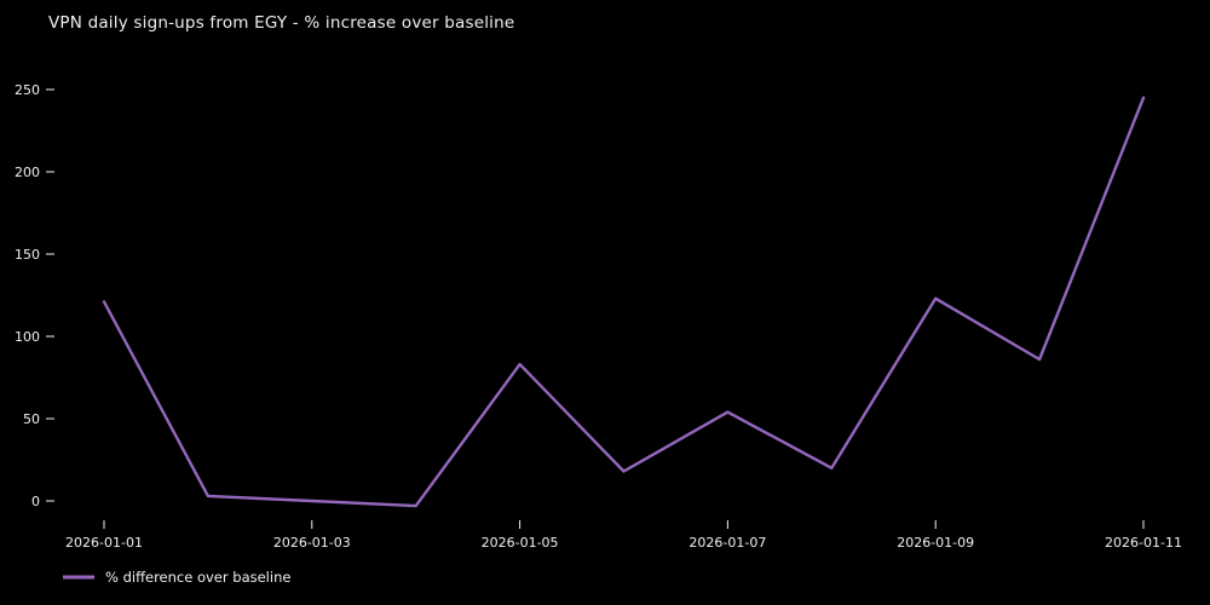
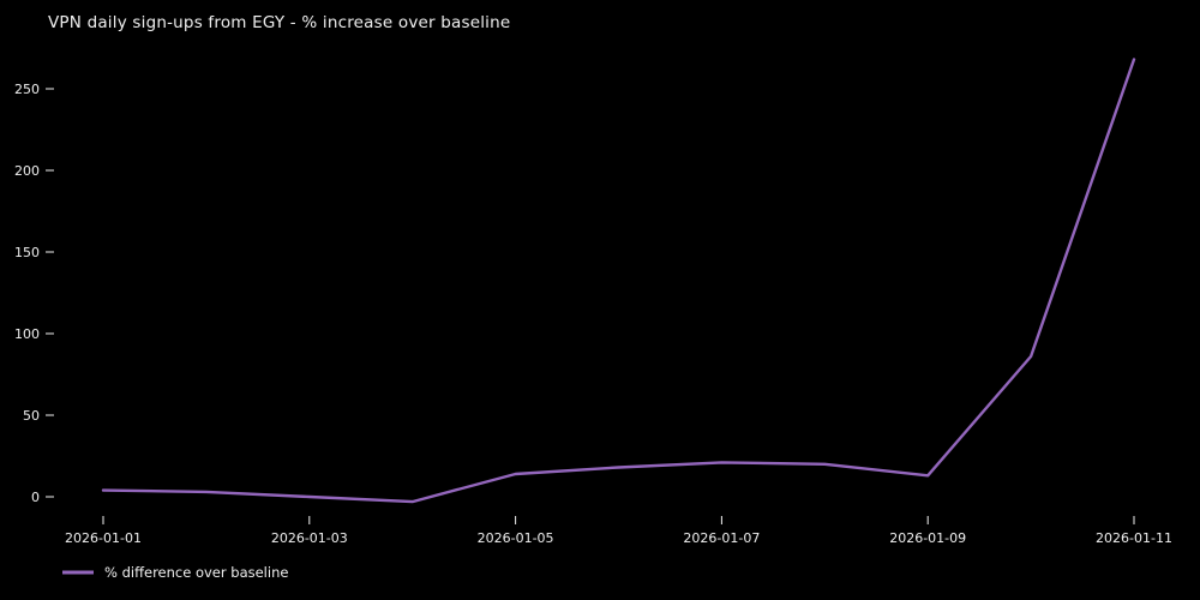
2026-01-01: 121 -> 4
2026-01-05: 83 -> 14
2026-01-07: 54 -> 21
2026-01-09: 123 -> 13
2026-01-11: 245 -> 268
